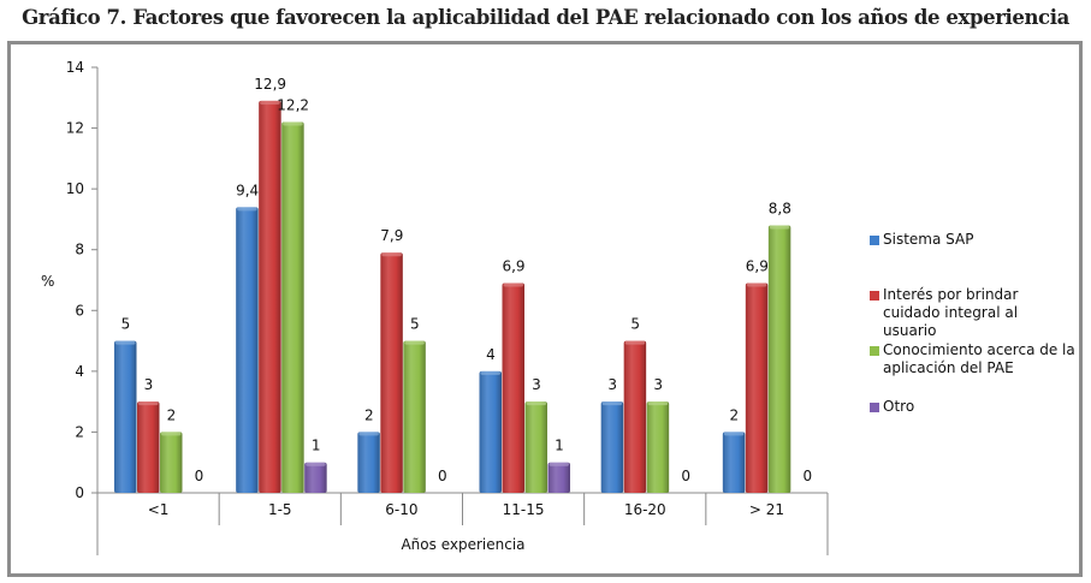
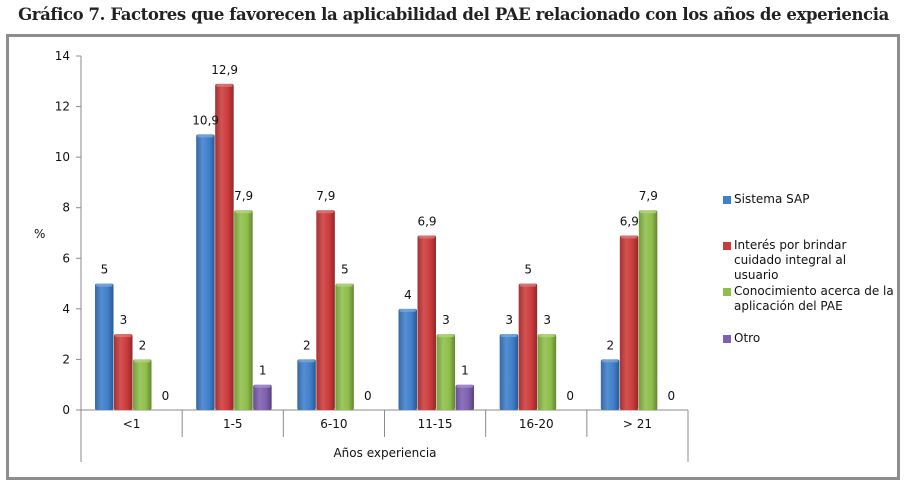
Sistema SAP/1-5: 9,4 -> 10,9
Conocimiento acerca de la aplicación del PAE/1-5: 12,2 -> 7,9
Conocimiento acerca de la aplicación del PAE/> 21: 8,8 -> 7,9
